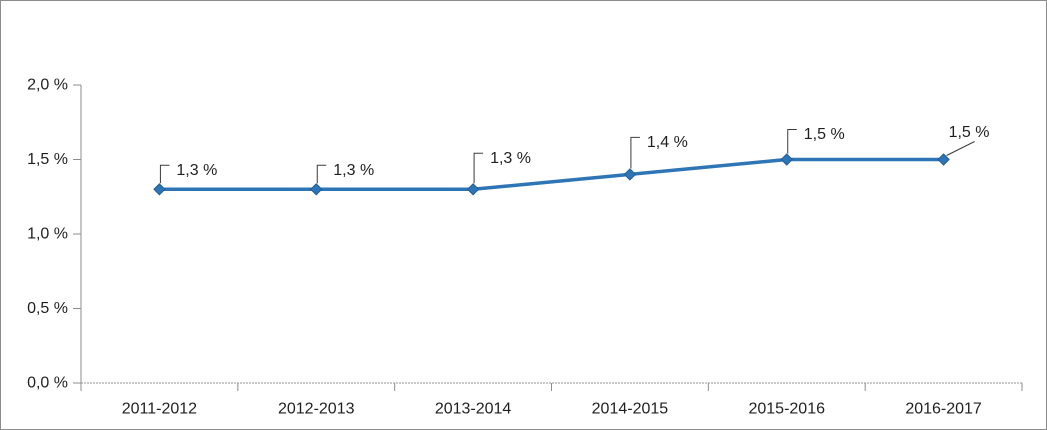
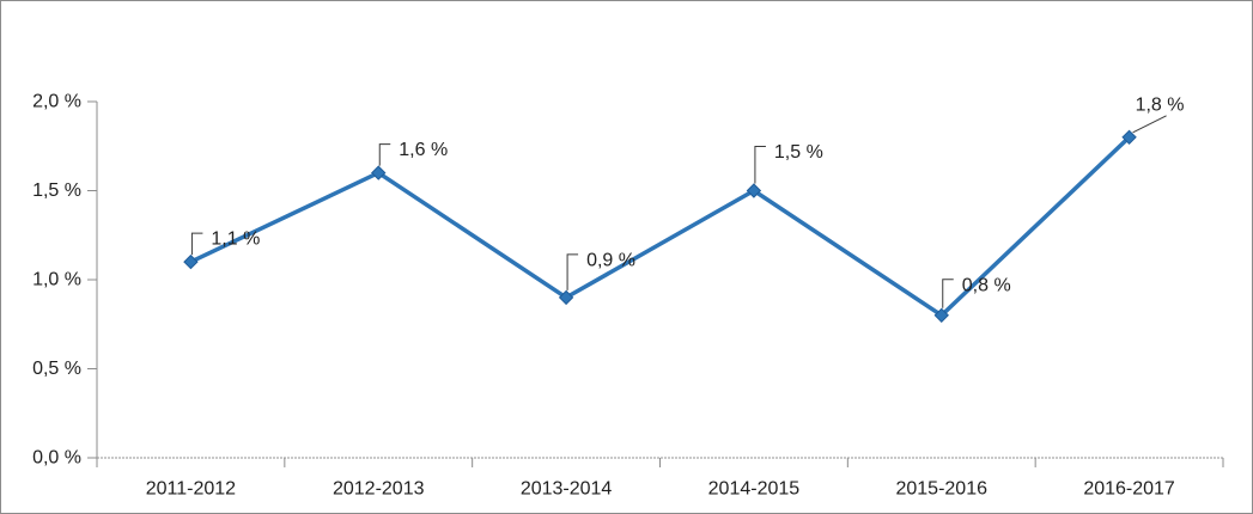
2011-2012: 1,3 -> 1,1
2012-2013: 1,3 -> 1,6
2013-2014: 1,3 -> 0,9
2014-2015: 1,4 -> 1,5
2015-2016: 1,5 -> 0,8
2016-2017: 1,5 -> 1,8
